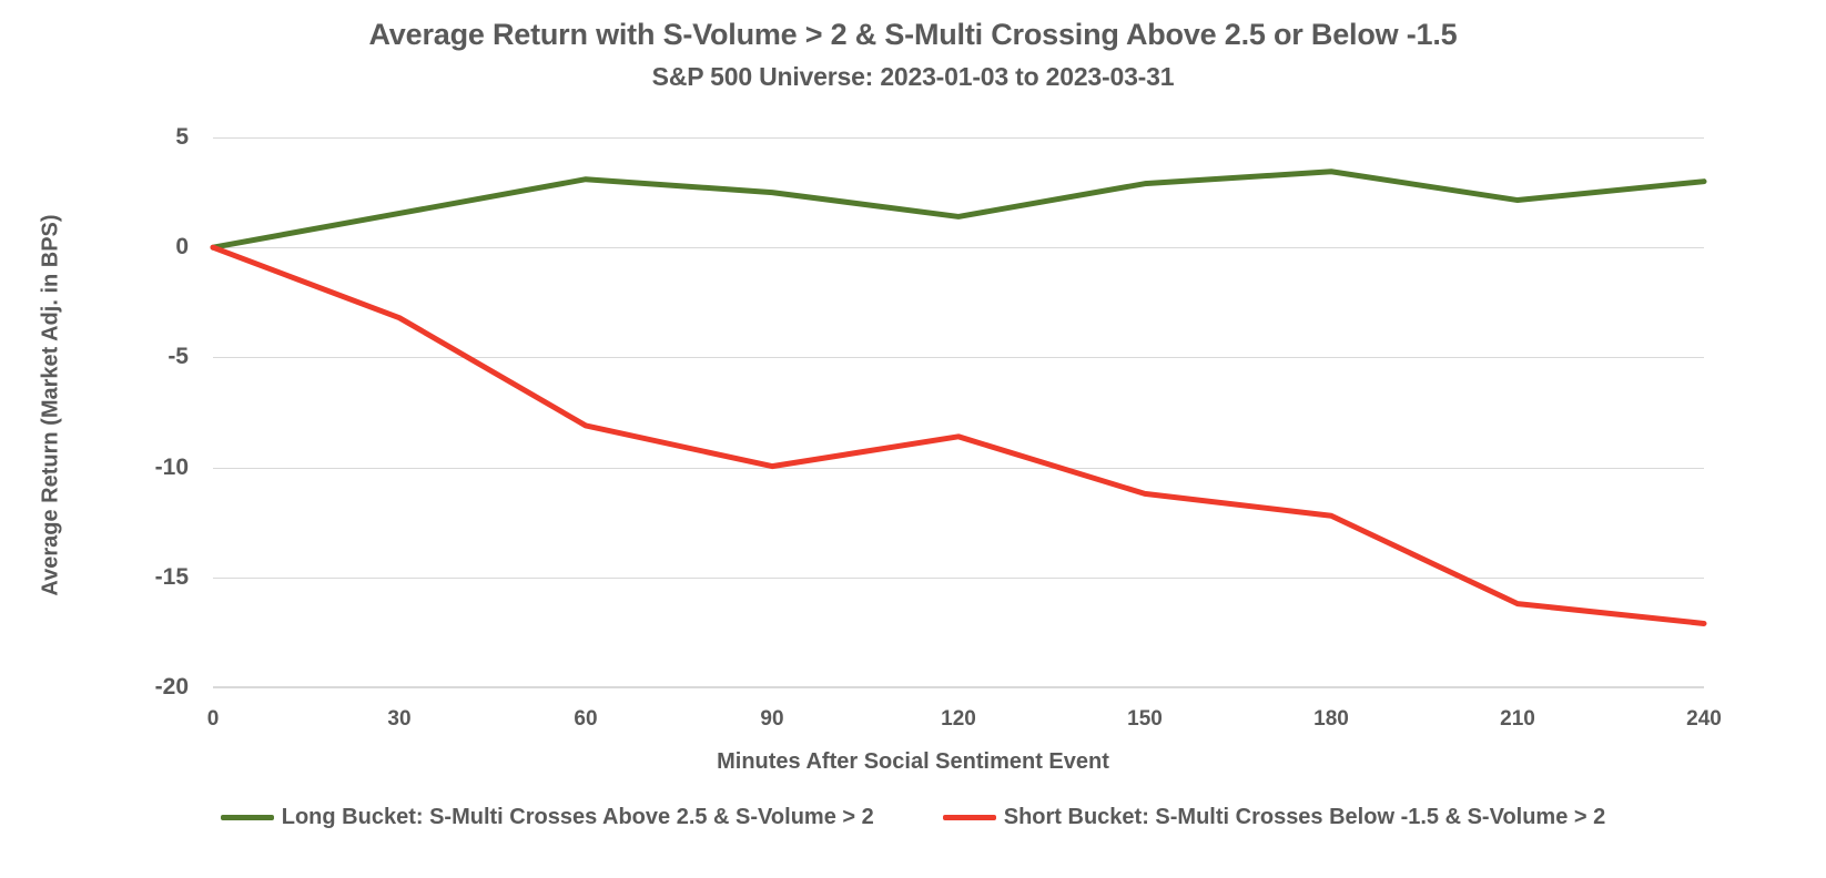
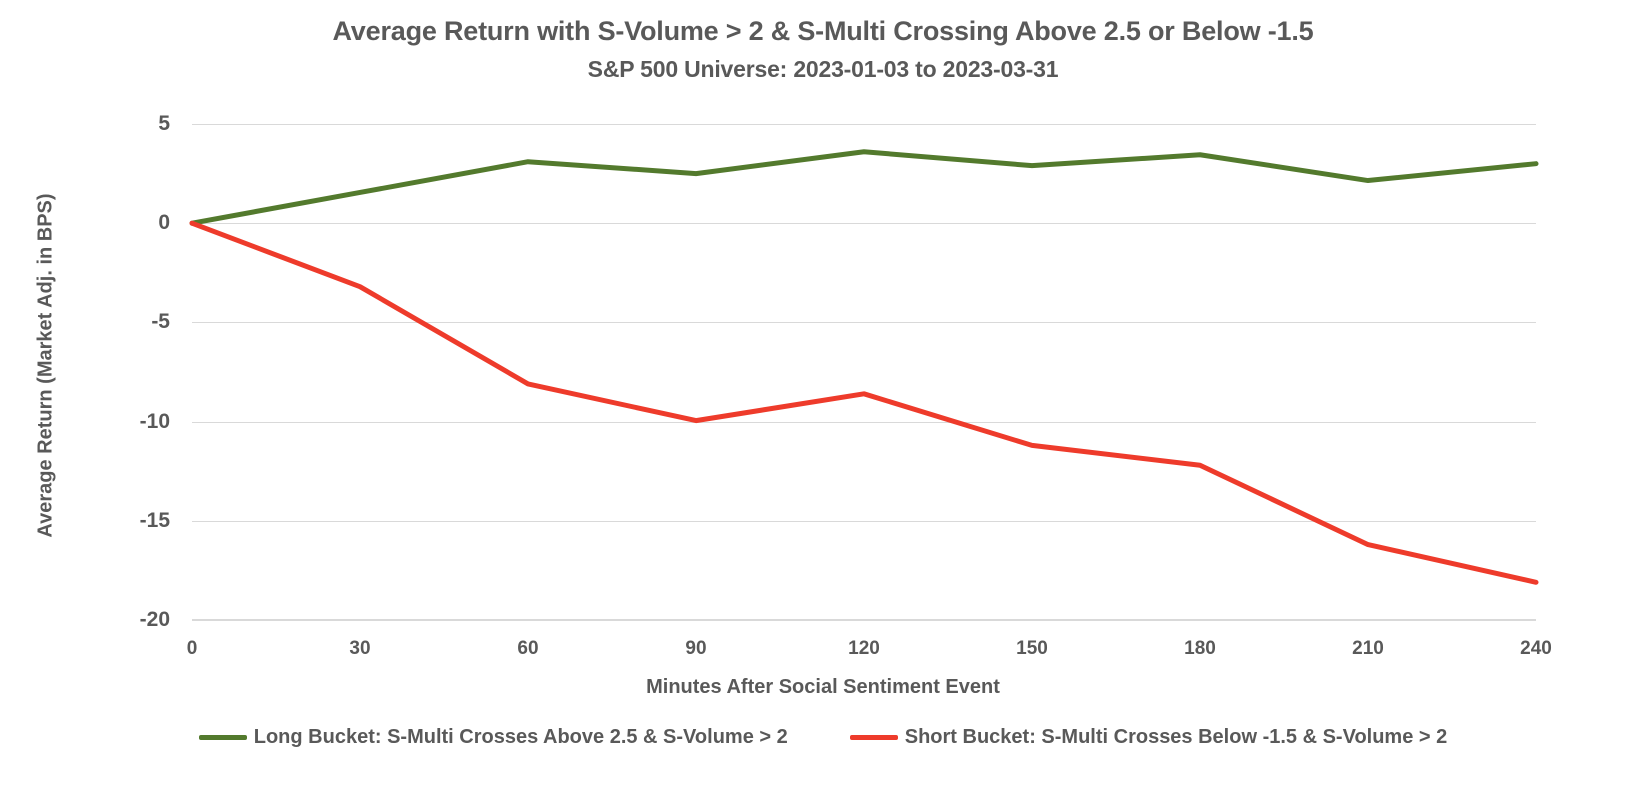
Long Bucket: S-Multi Crosses Above 2.5 & S-Volume > 2/120: 1.4 -> 3.6
Short Bucket: S-Multi Crosses Below -1.5 & S-Volume > 2/240: -17.1 -> -18.1
